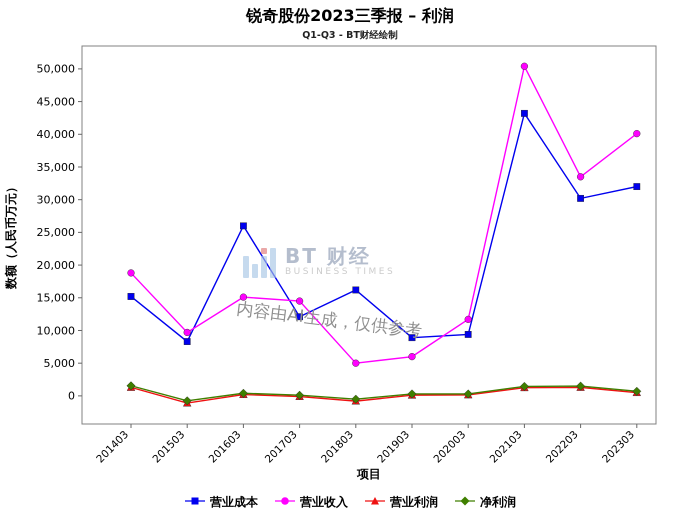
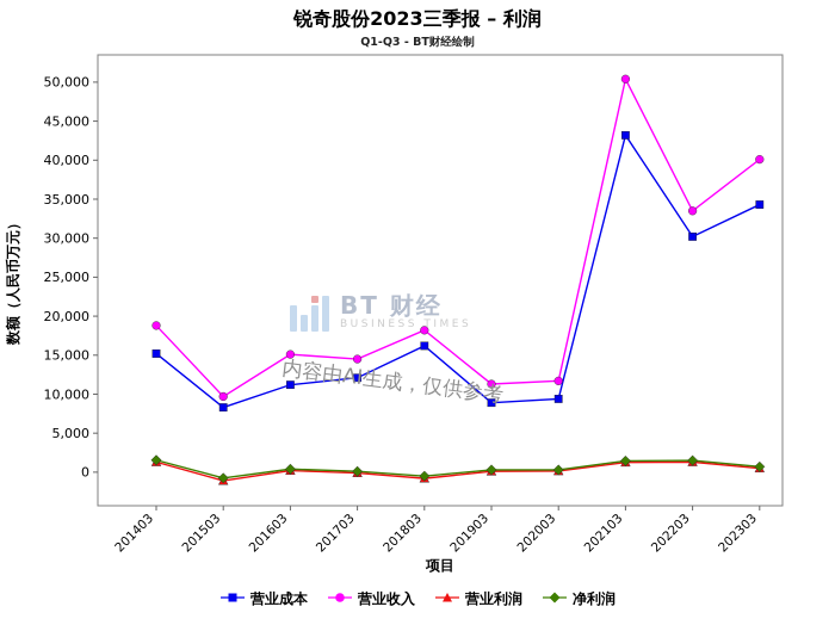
营业成本/201603: 26000 -> 11000
营业收入/201803: 5000 -> 18000
营业收入/201903: 6000 -> 11000
营业成本/202303: 32000 -> 34000
